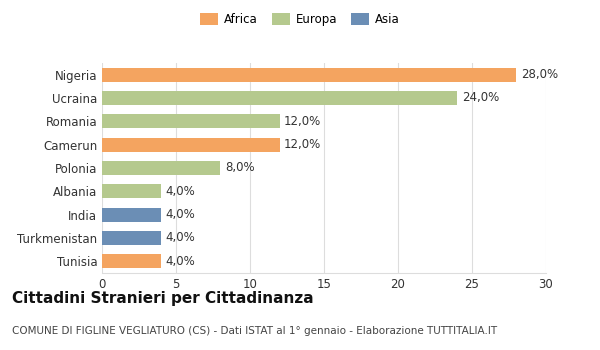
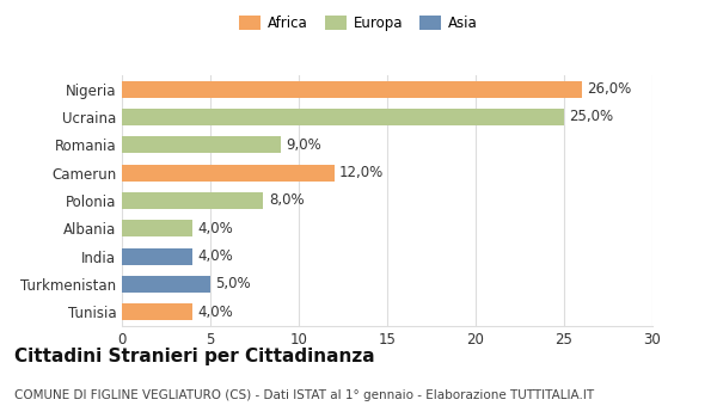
Nigeria: 28,0% -> 26,0%
Ucraina: 24,0% -> 25,0%
Romania: 12,0% -> 9,0%
Turkmenistan: 4,0% -> 5,0%
